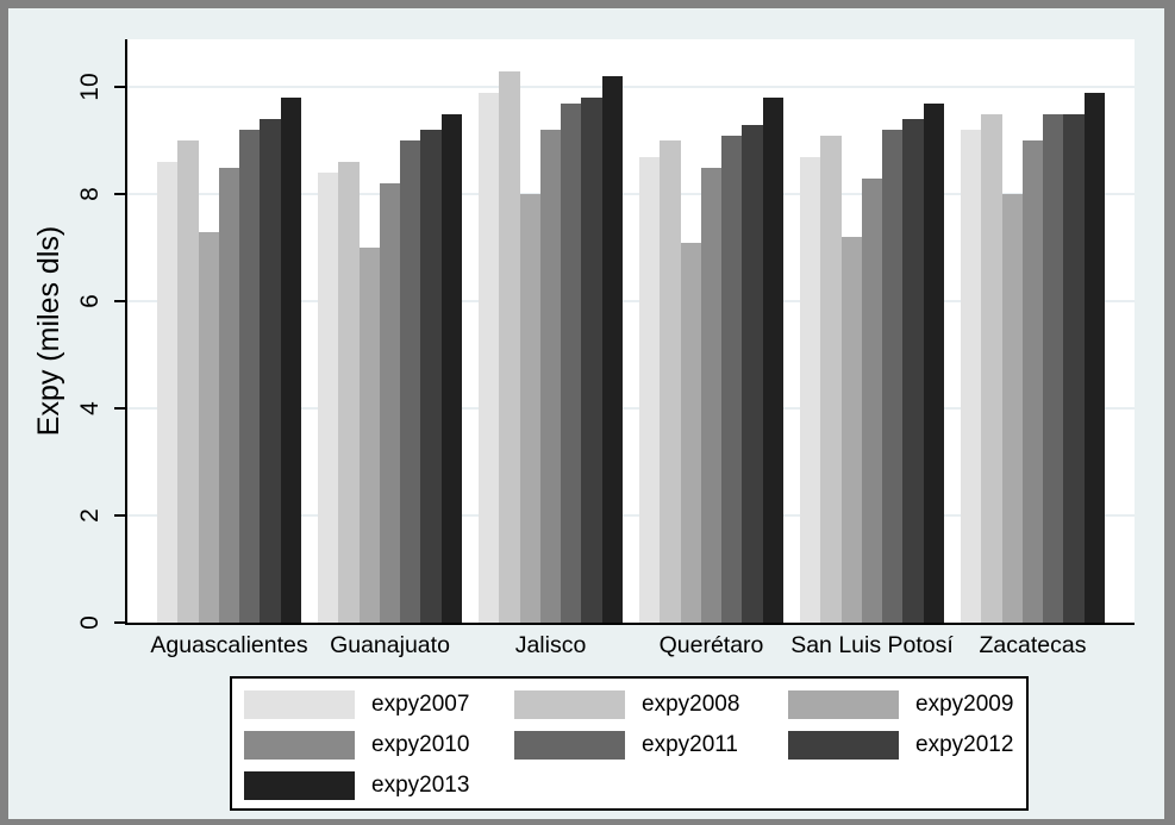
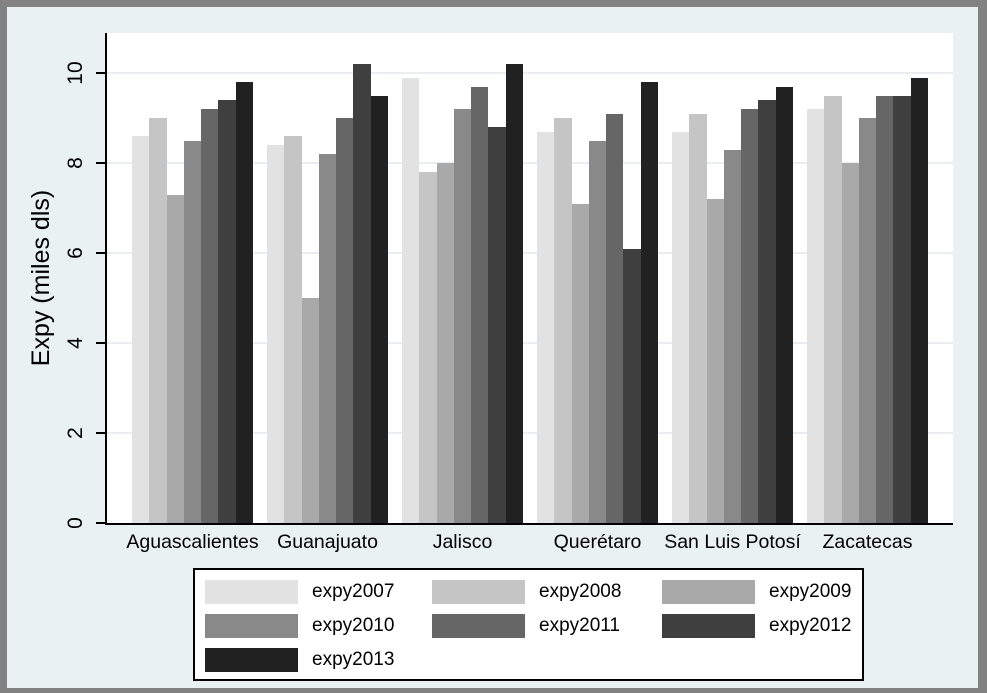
expy2009/Guanajuato: 7.0 -> 5.0
expy2012/Guanajuato: 9.2 -> 10.2
expy2008/Jalisco: 10.3 -> 7.8
expy2012/Jalisco: 9.8 -> 8.8
expy2012/Querétaro: 9.3 -> 6.1
